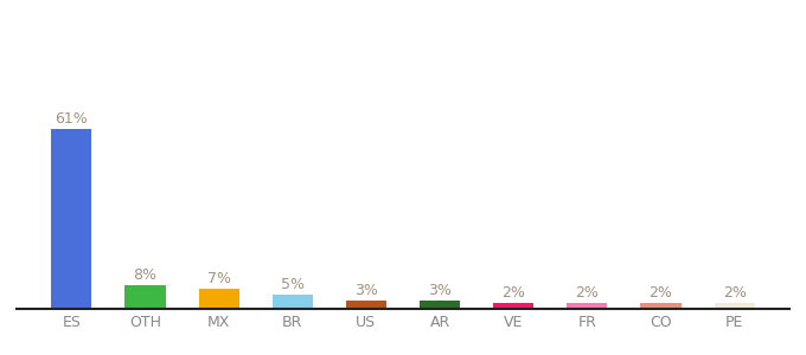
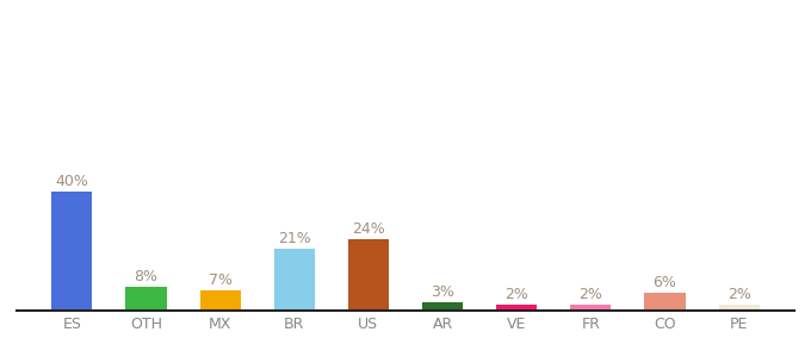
ES: 61% -> 40%
BR: 5% -> 21%
US: 3% -> 24%
CO: 2% -> 6%
